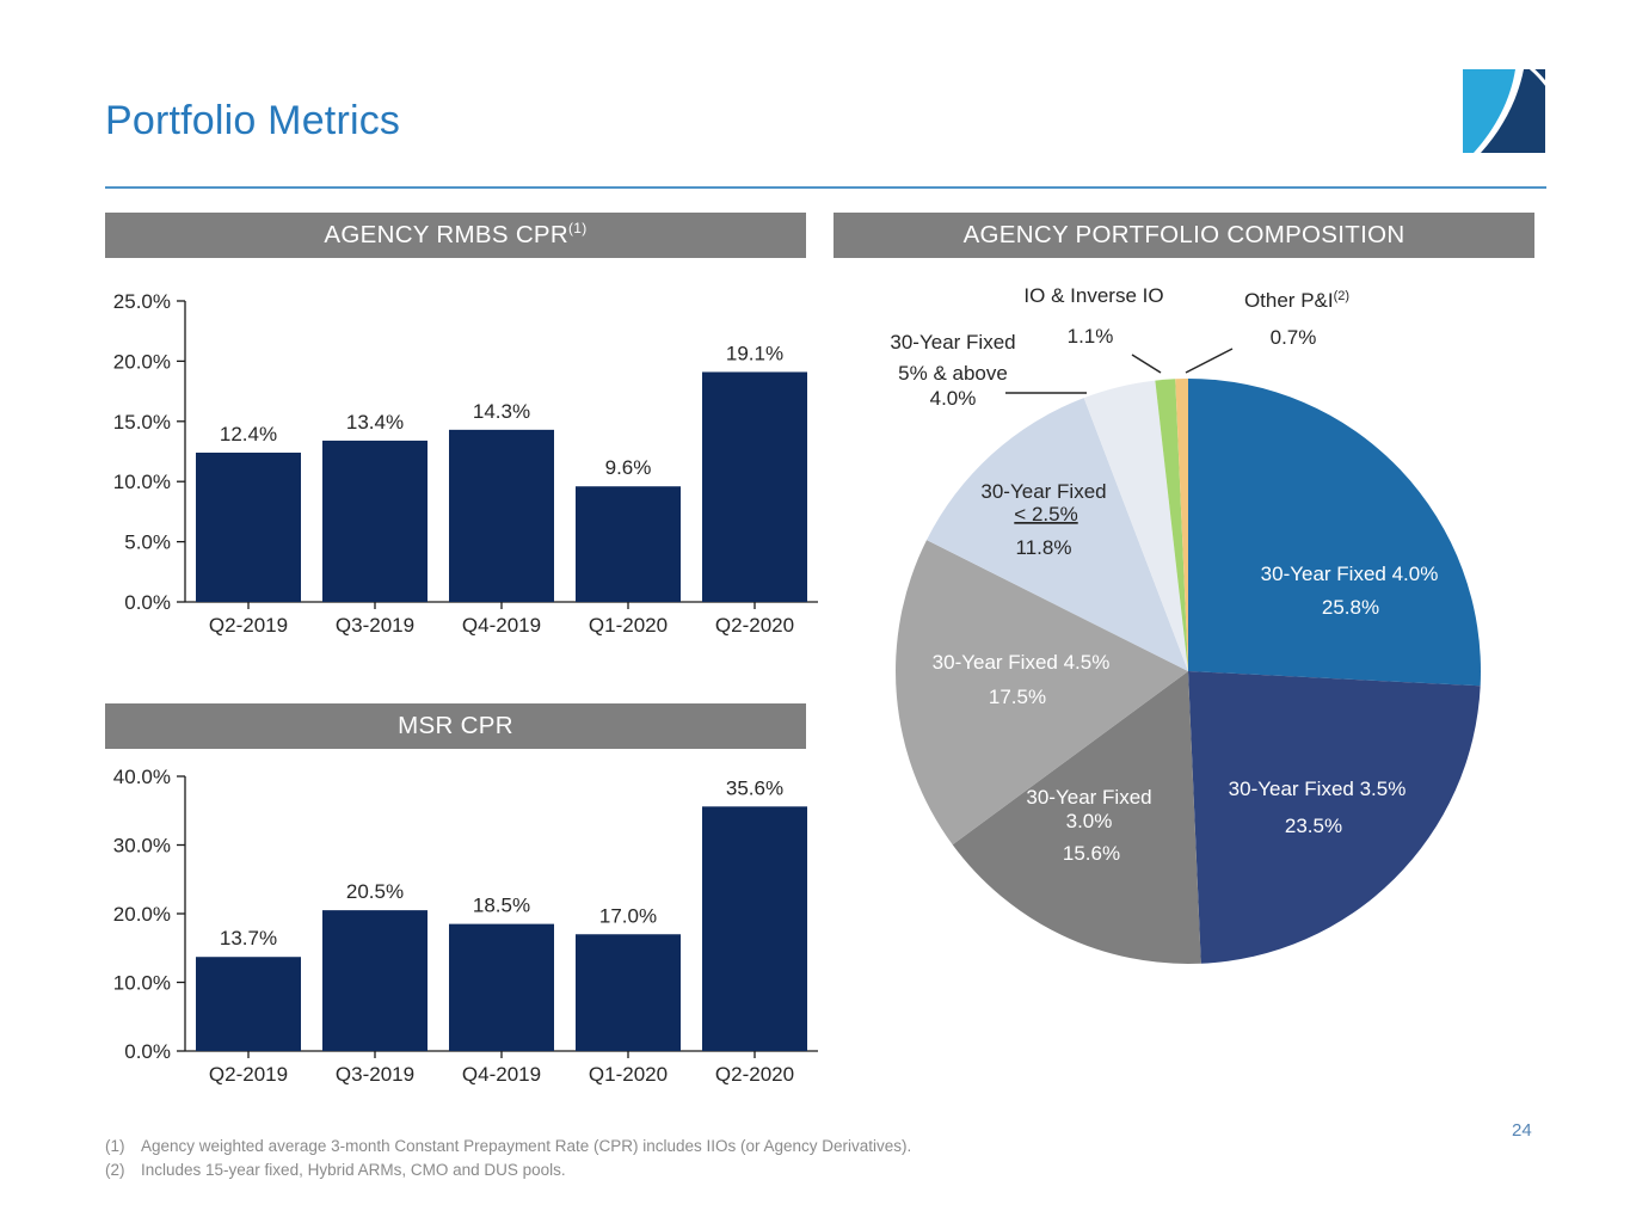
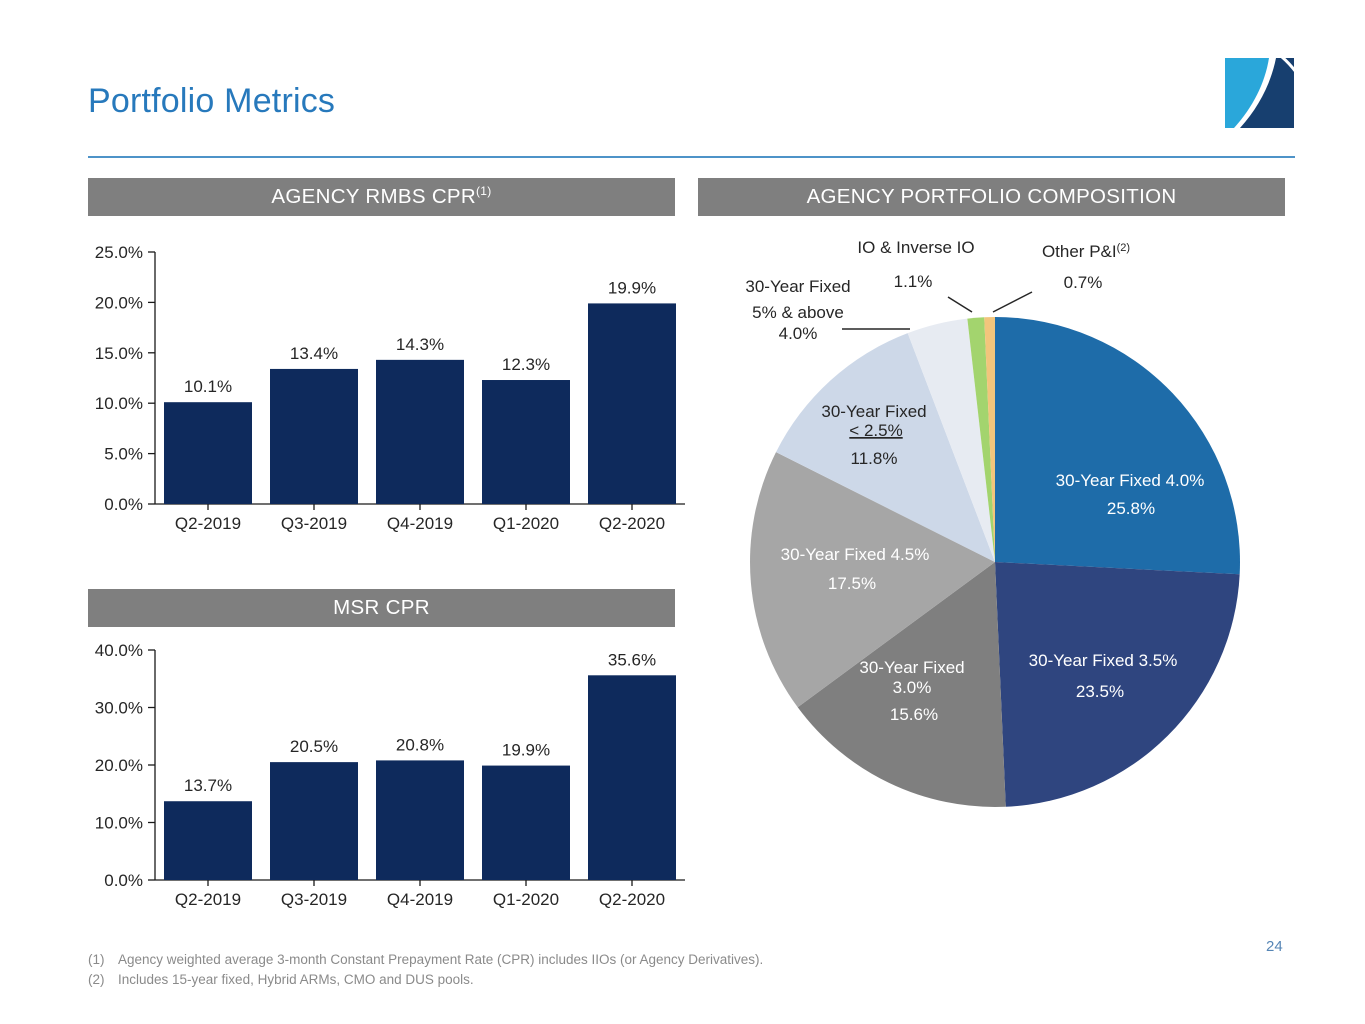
AGENCY RMBS CPR/Q2-2019: 12.4% -> 10.1%
AGENCY RMBS CPR/Q1-2020: 9.6% -> 12.3%
AGENCY RMBS CPR/Q2-2020: 19.1% -> 19.9%
MSR CPR/Q4-2019: 18.5% -> 20.8%
MSR CPR/Q1-2020: 17.0% -> 19.9%
